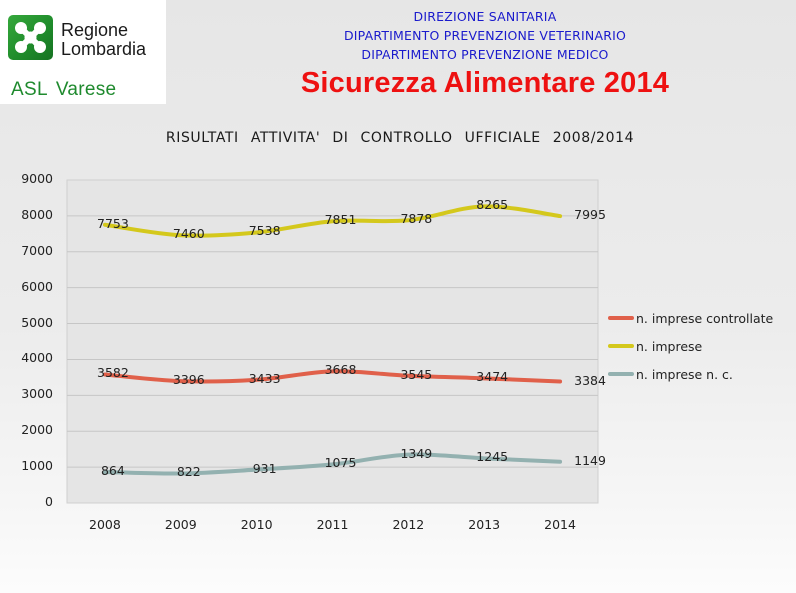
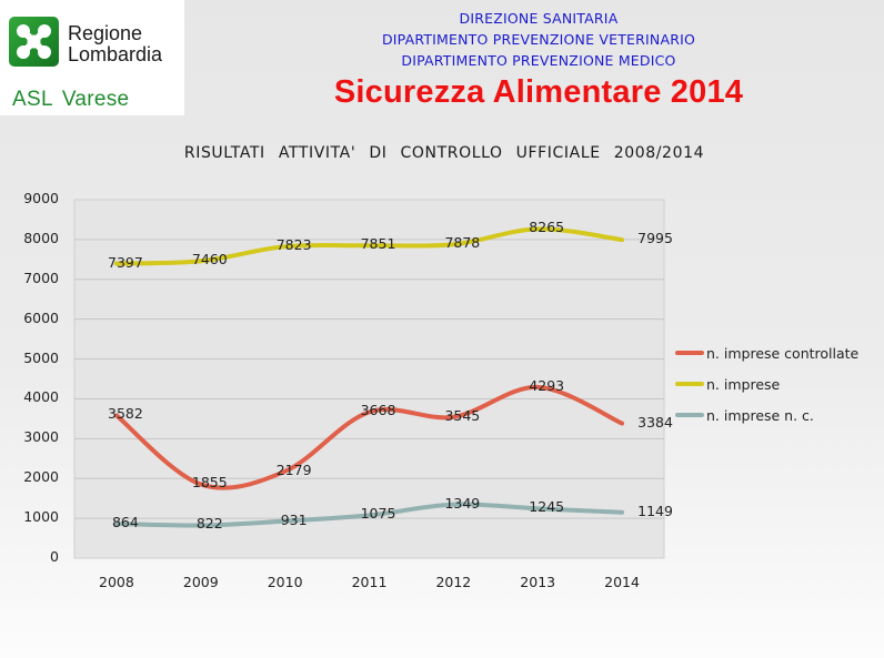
n. imprese/2008: 7753 -> 7397
n. imprese controllate/2009: 3396 -> 1855
n. imprese controllate/2010: 3433 -> 2179
n. imprese/2010: 7538 -> 7823
n. imprese controllate/2013: 3474 -> 4293
